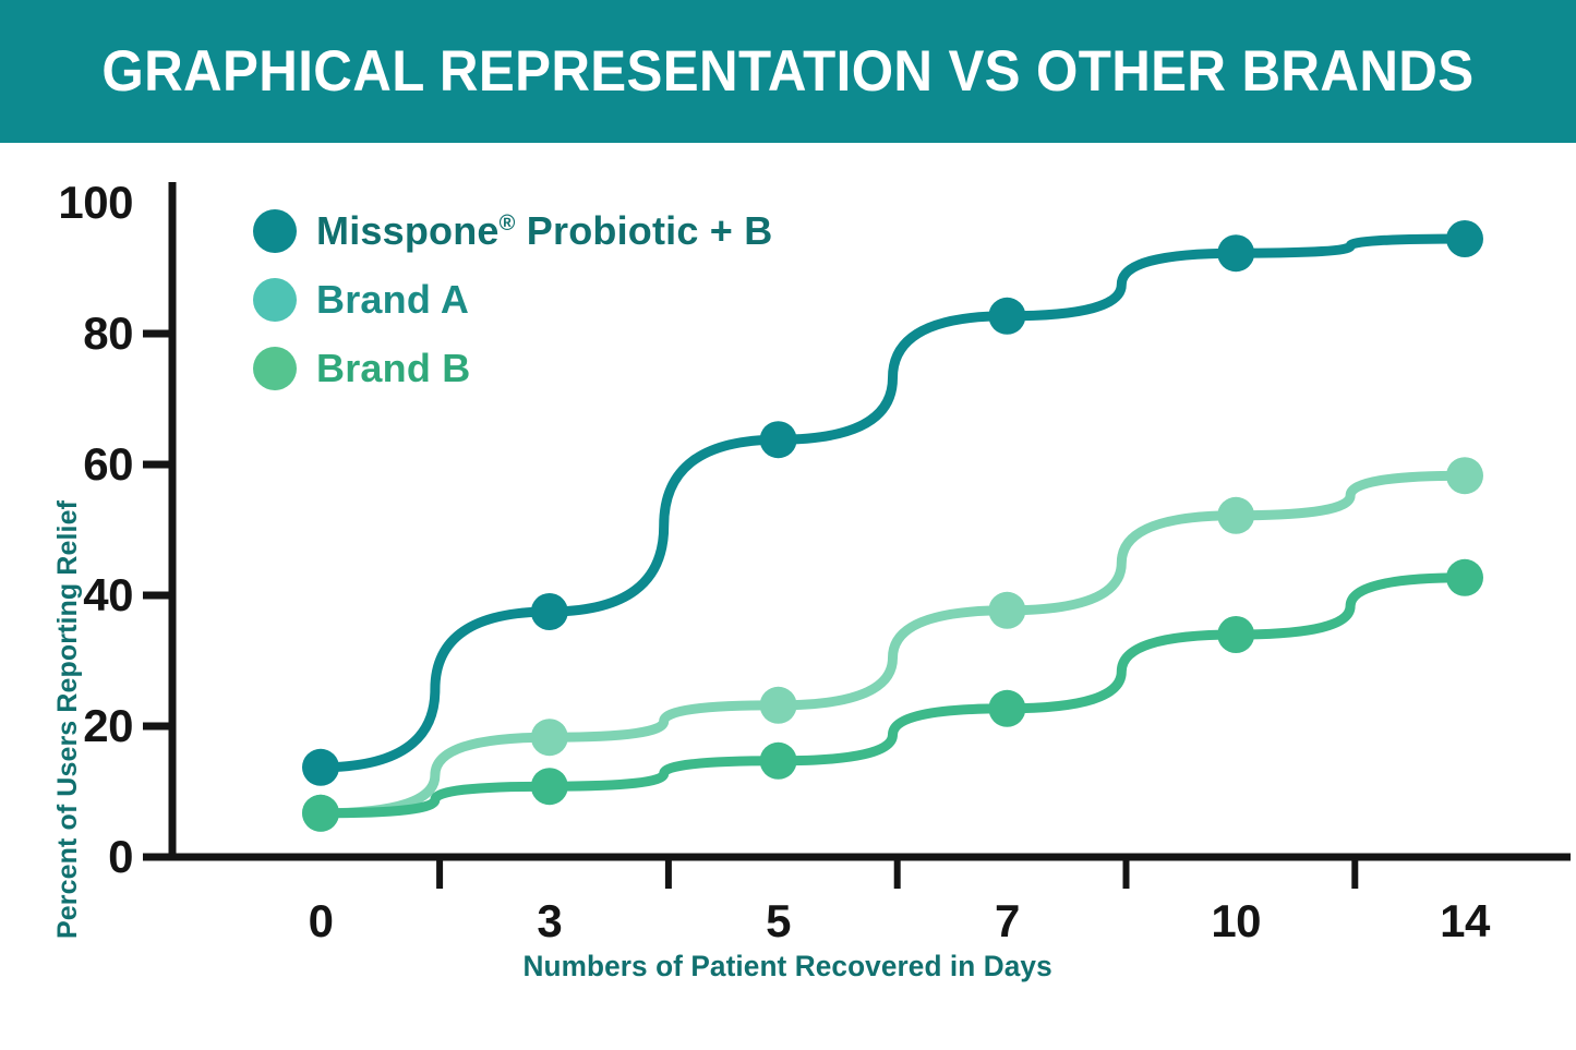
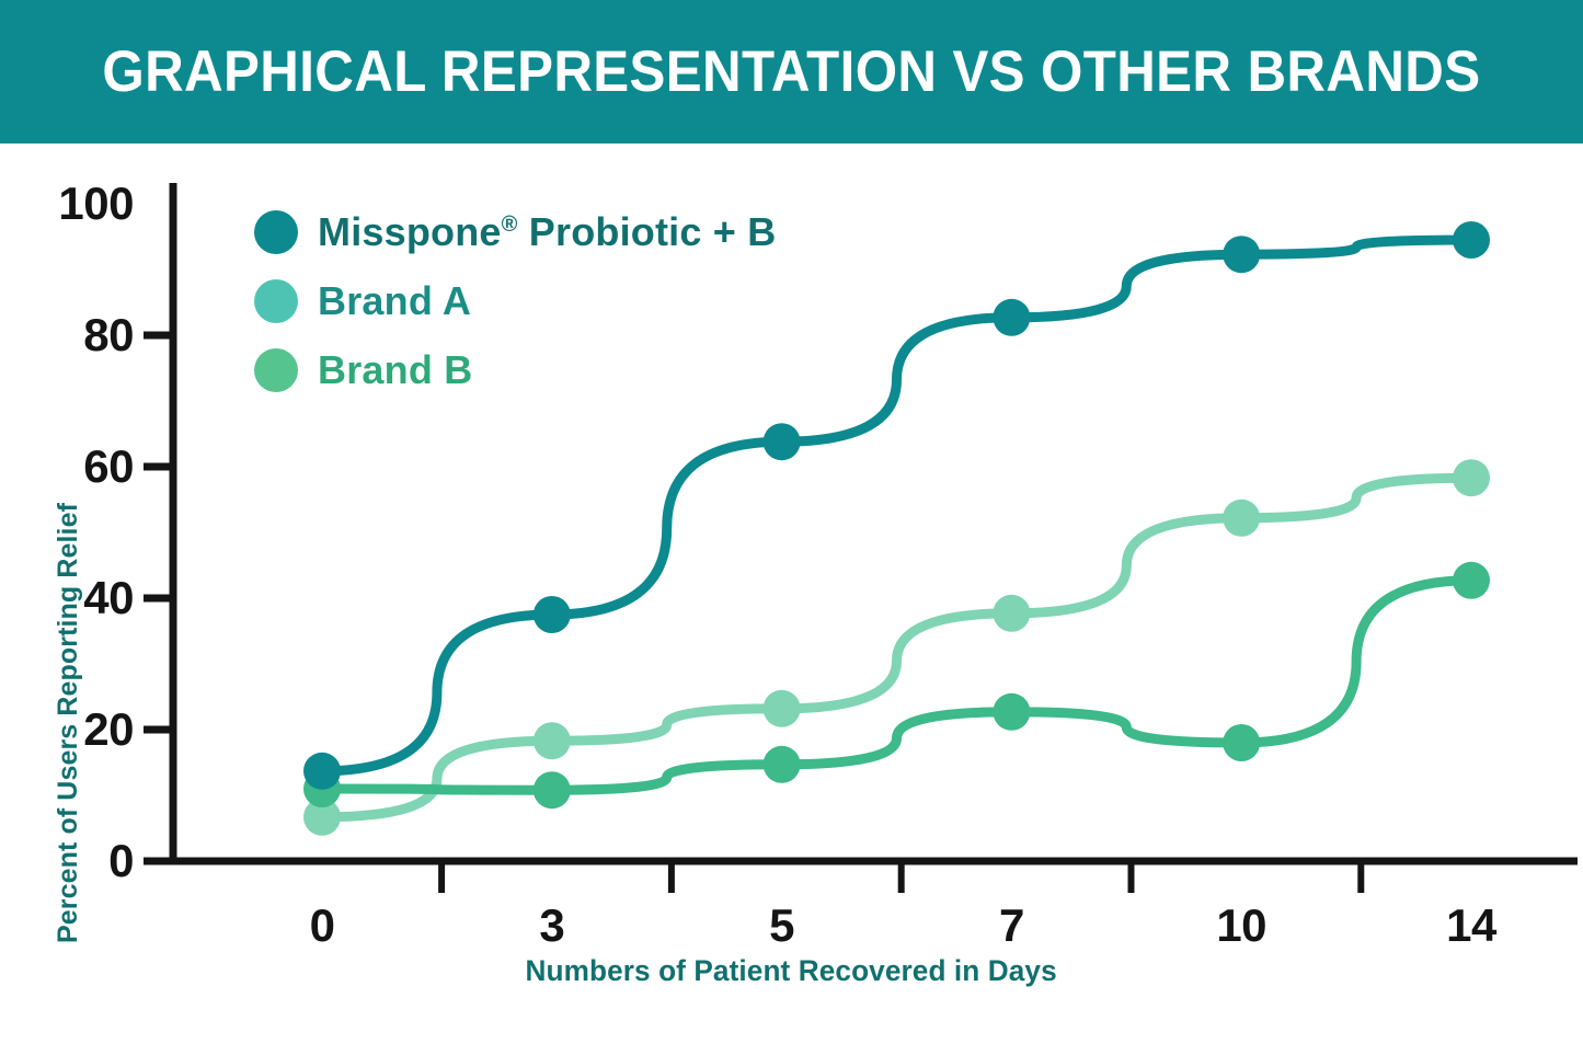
Brand B/0: 7 -> 11
Brand B/10: 34 -> 18
